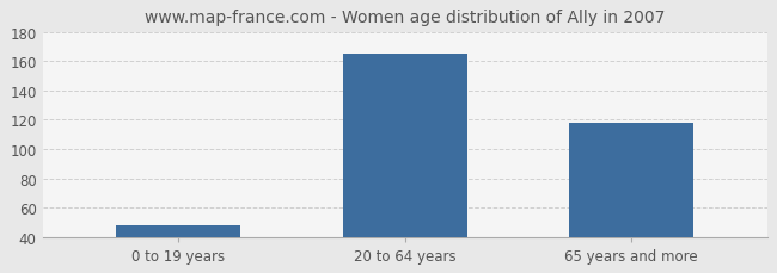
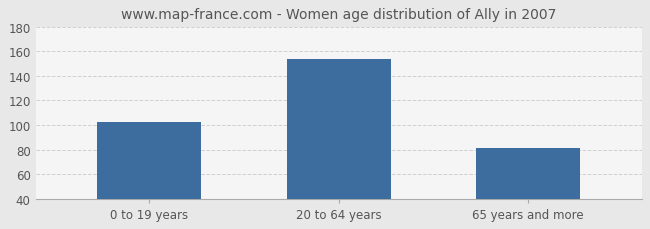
0 to 19 years: 48 -> 102
20 to 64 years: 165 -> 154
65 years and more: 118 -> 81
